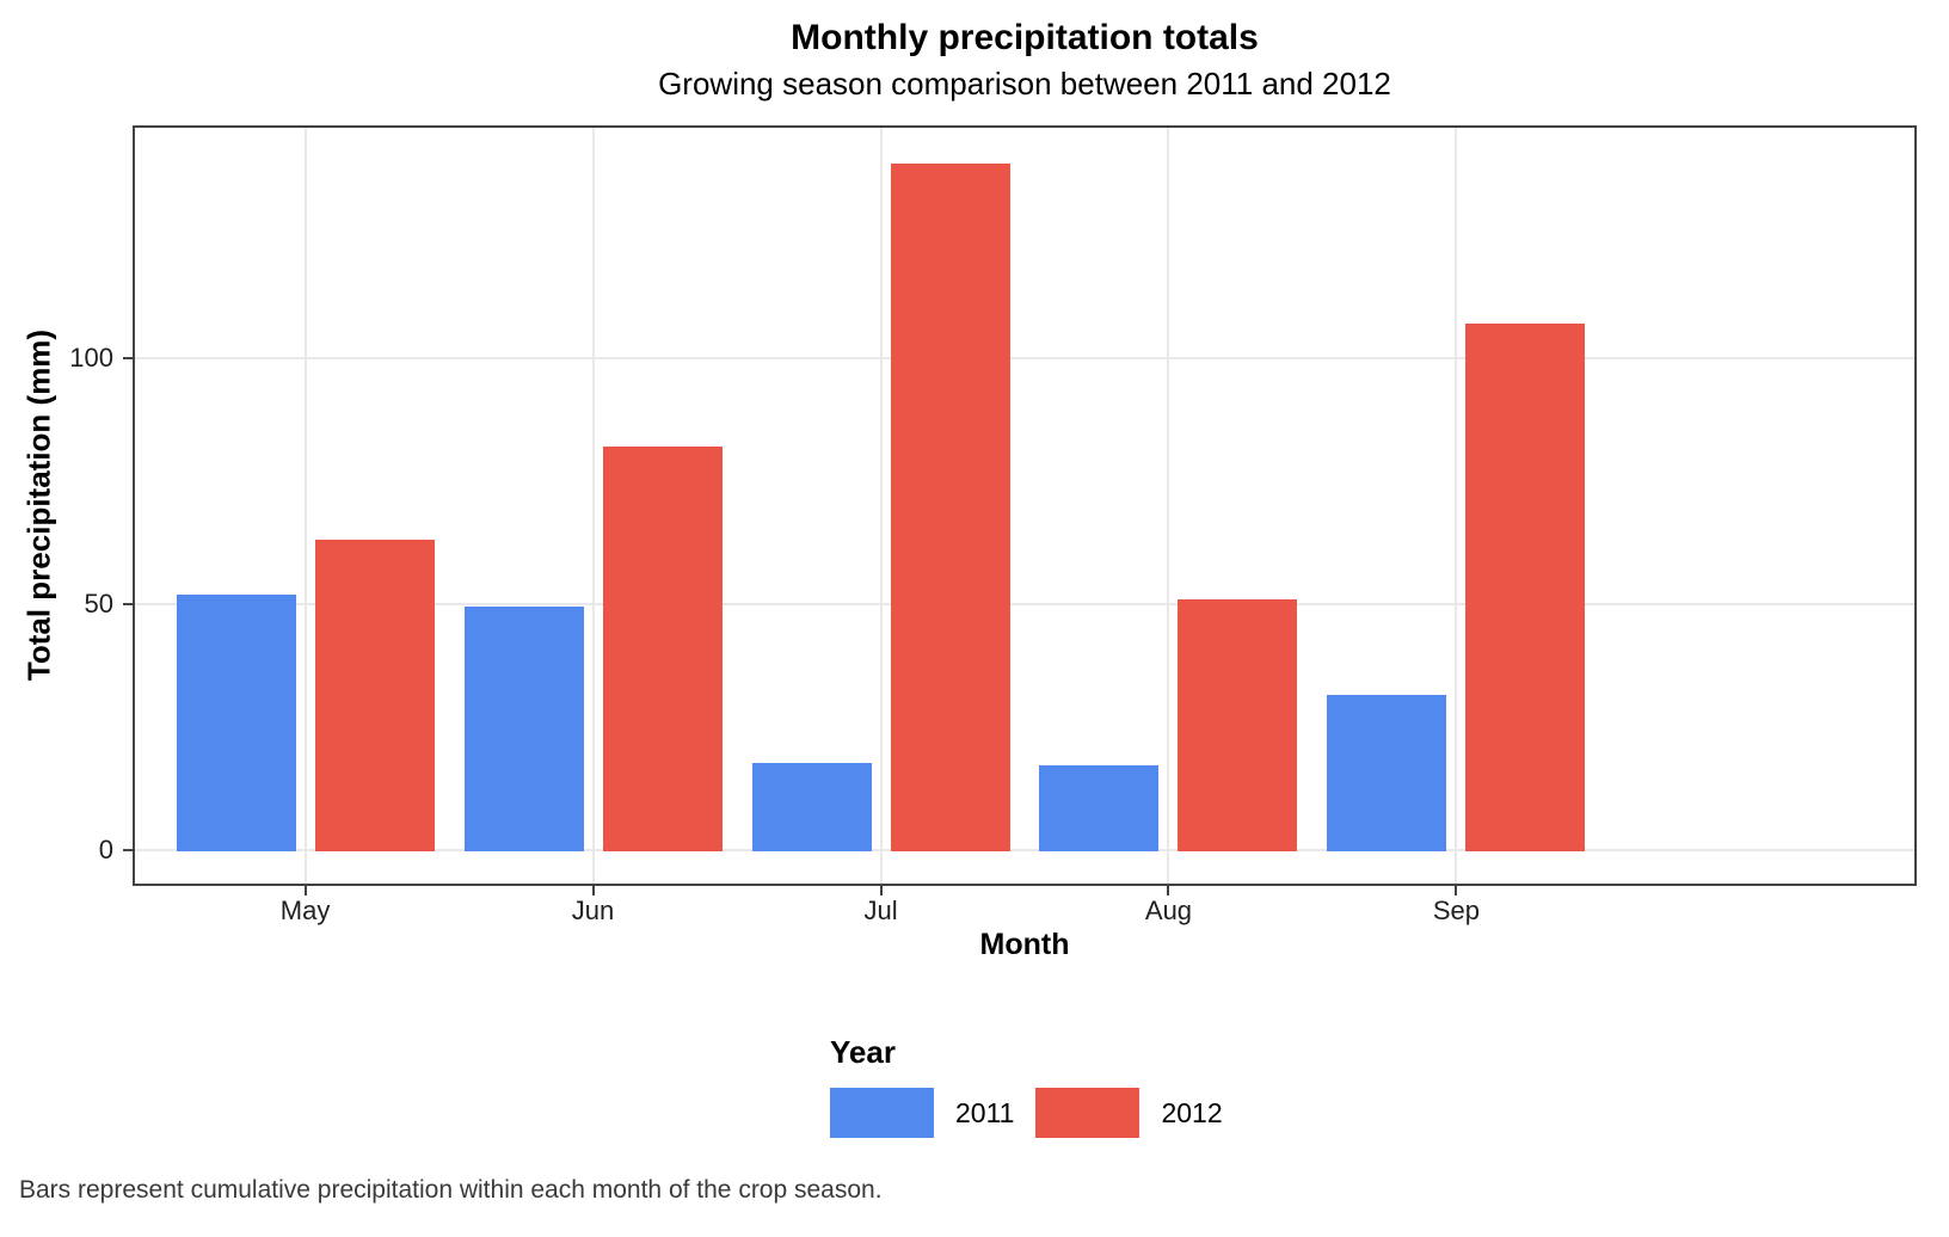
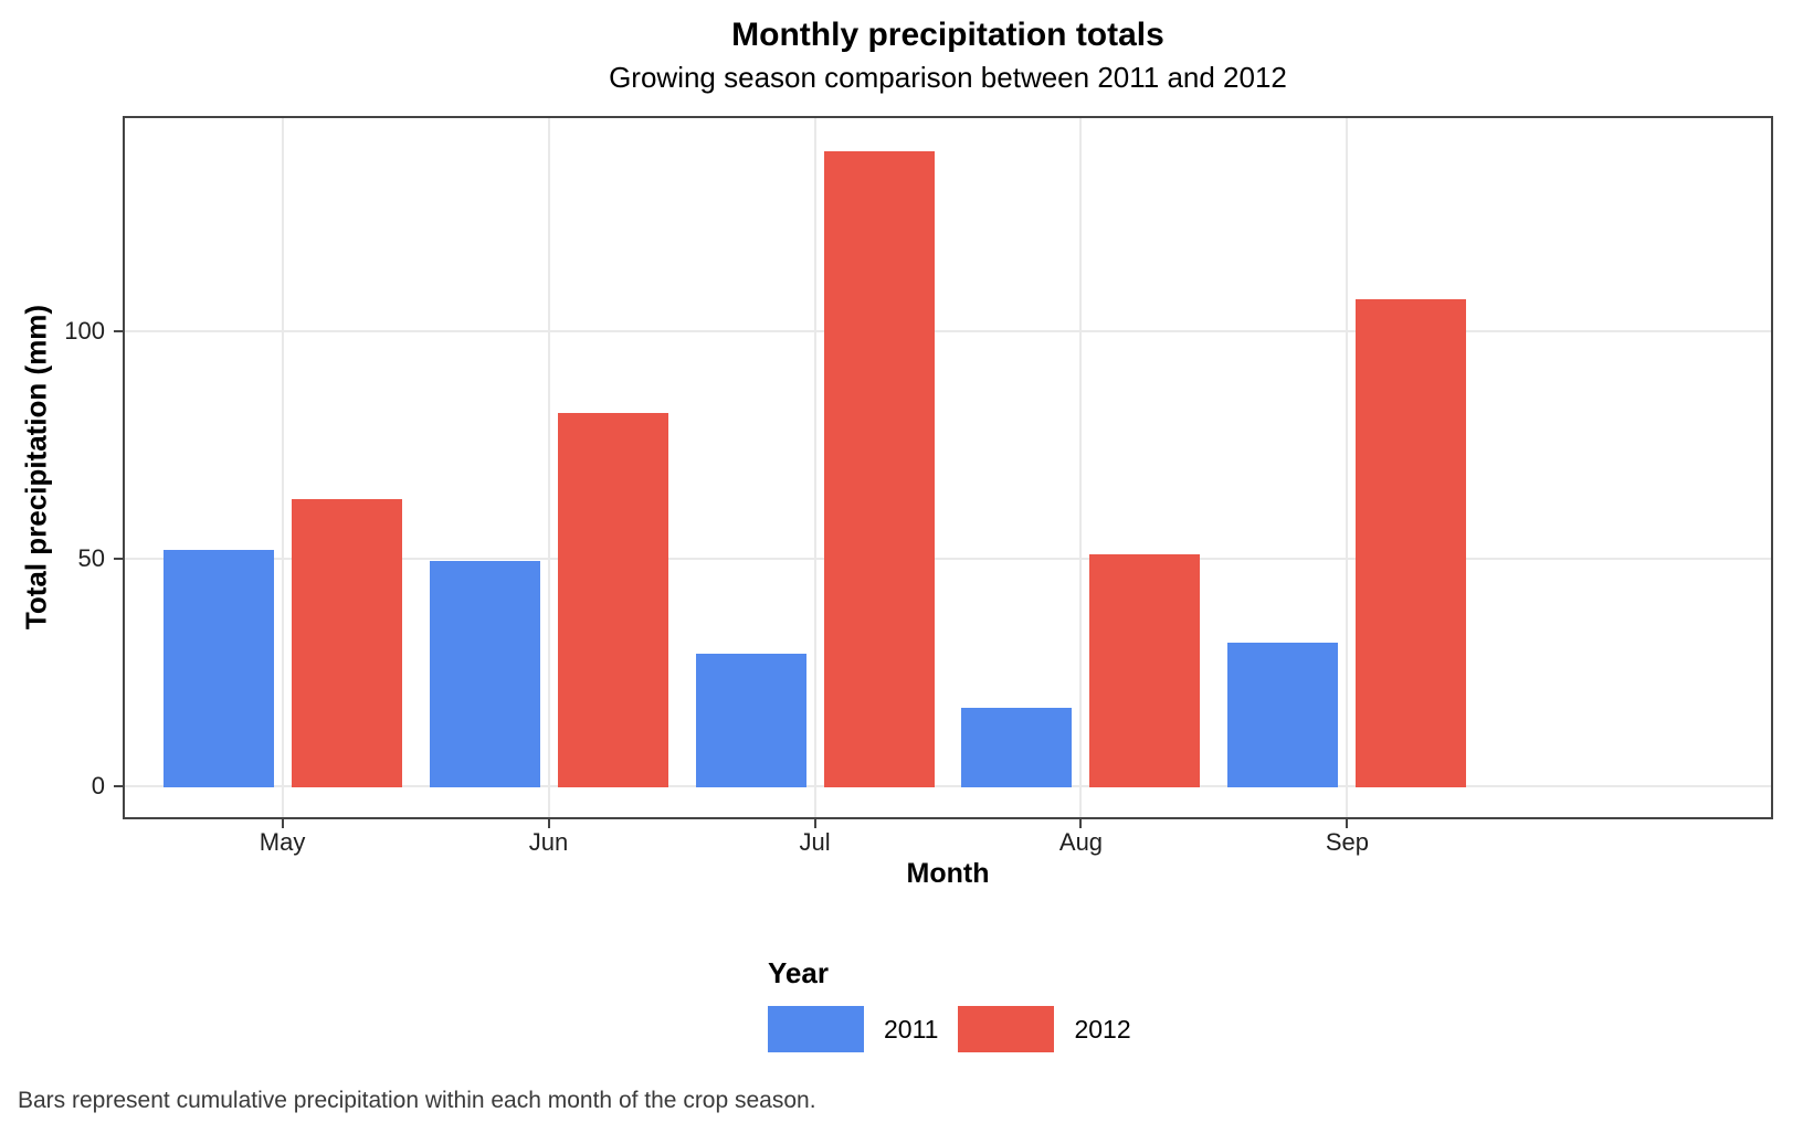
2011/Jul: 18 -> 29
